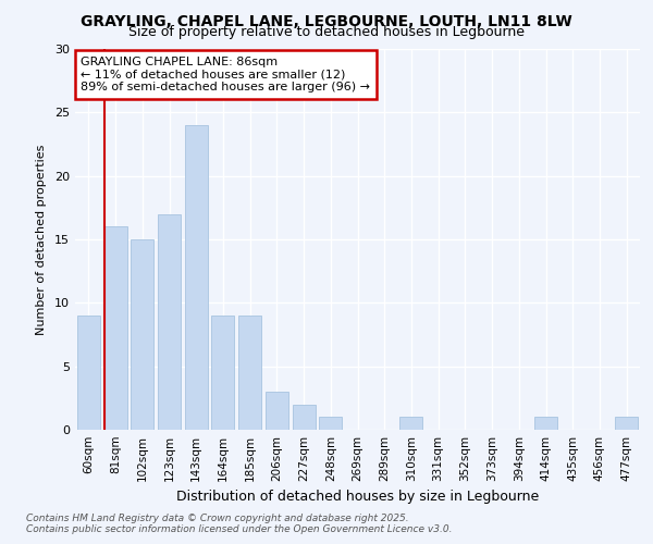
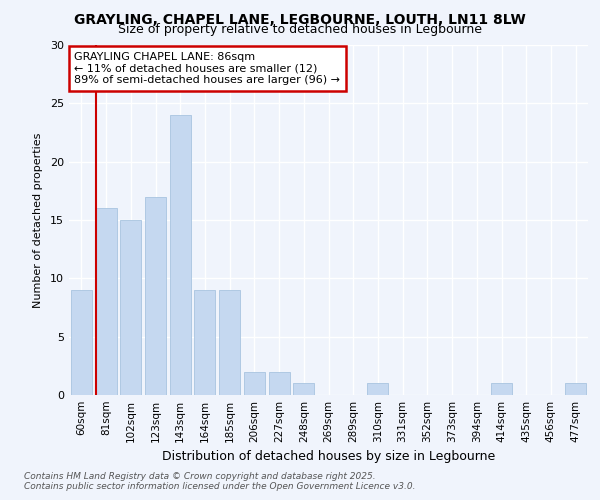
206sqm: 3 -> 2
